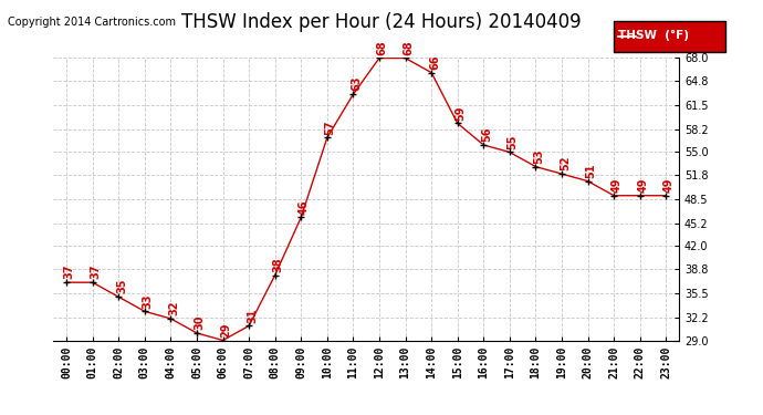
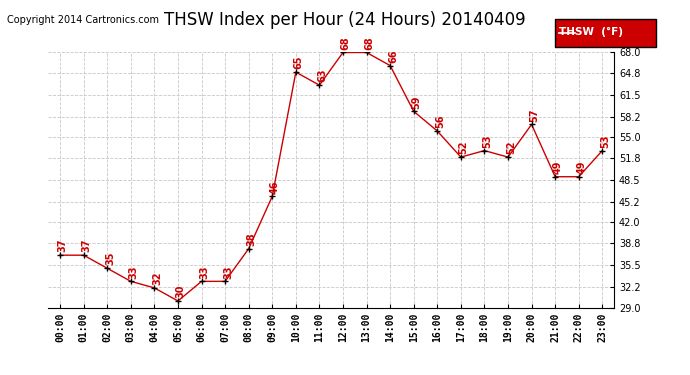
06:00: 29 -> 33
07:00: 31 -> 33
10:00: 57 -> 65
17:00: 55 -> 52
20:00: 51 -> 57
23:00: 49 -> 53
